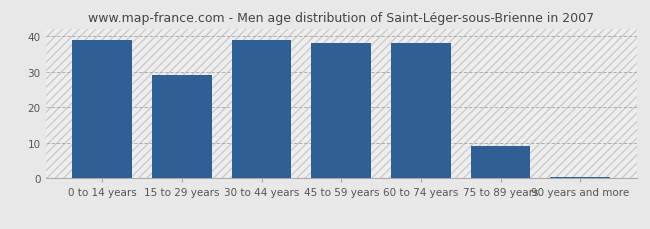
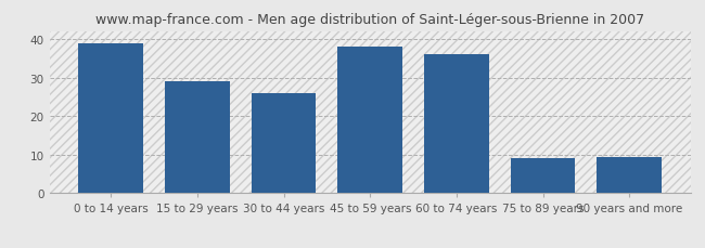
30 to 44 years: 39.0 -> 26.0
60 to 74 years: 38.0 -> 36.0
90 years and more: 0.5 -> 9.5
